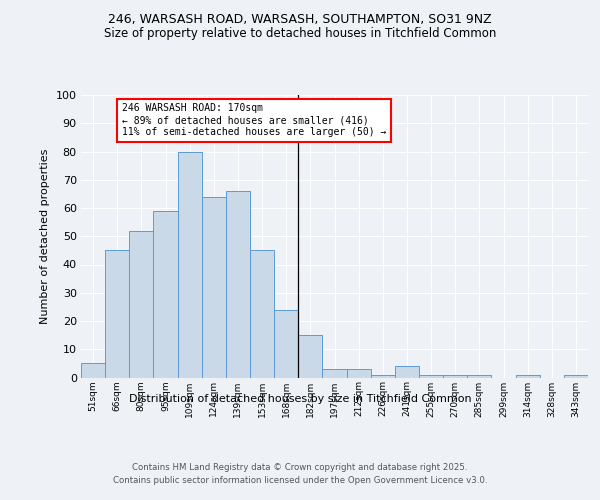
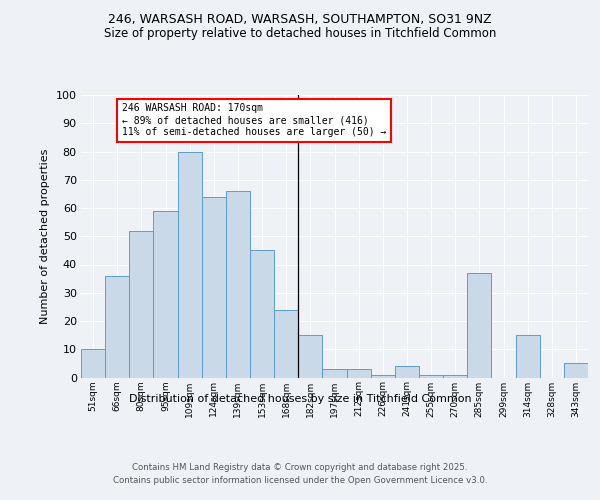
51sqm: 5 -> 10
66sqm: 45 -> 36
285sqm: 1 -> 37
314sqm: 1 -> 15
343sqm: 1 -> 5
